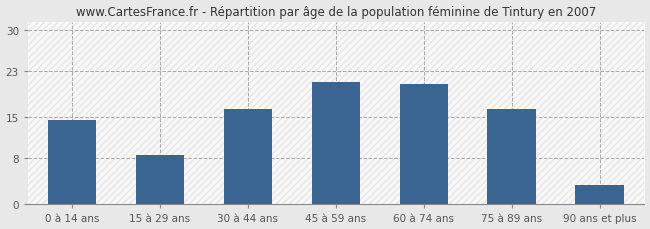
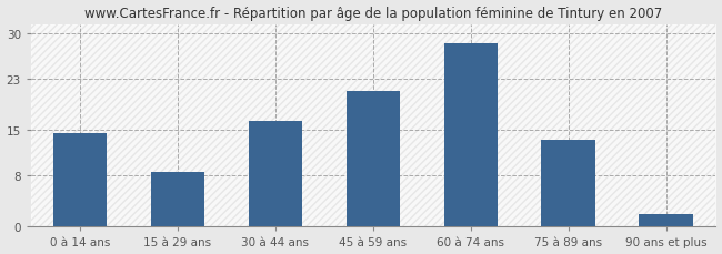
60 à 74 ans: 20.8 -> 28.5
75 à 89 ans: 16.4 -> 13.5
90 ans et plus: 3.4 -> 2.0
